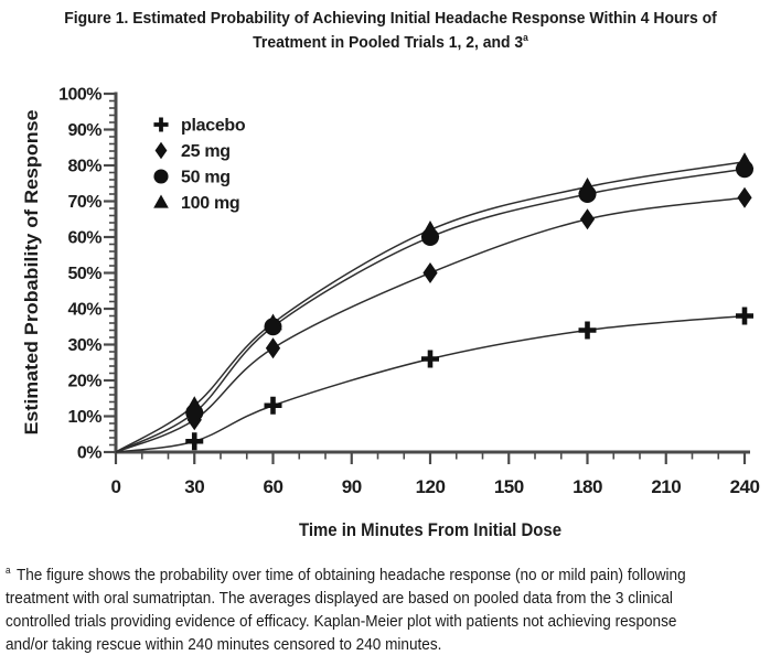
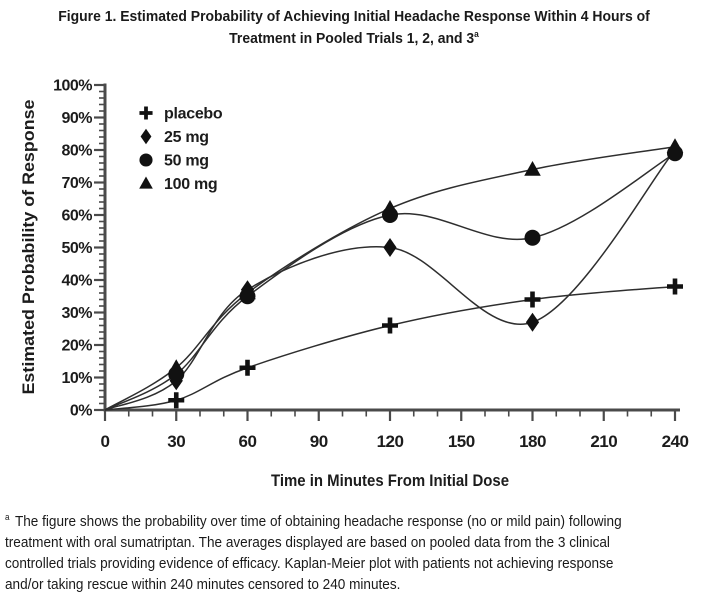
25 mg/60: 29% -> 37%
25 mg/180: 65% -> 27%
50 mg/180: 72% -> 53%
25 mg/240: 71% -> 80%
